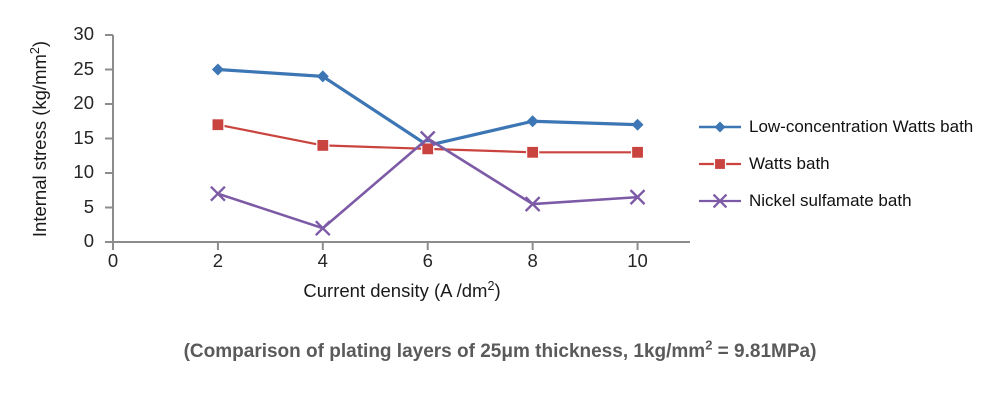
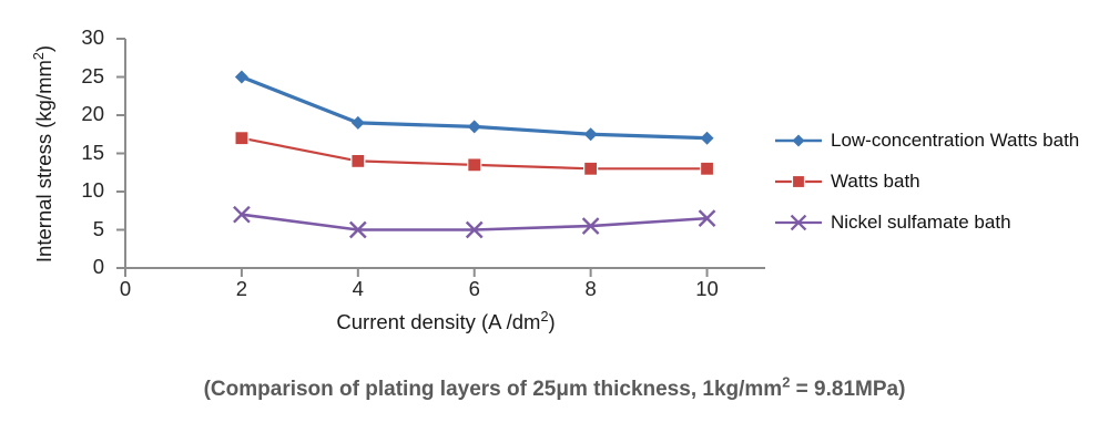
Low-concentration Watts bath/4: 24 -> 19
Nickel sulfamate bath/4: 2 -> 5
Low-concentration Watts bath/6: 14 -> 18
Nickel sulfamate bath/6: 15 -> 5
